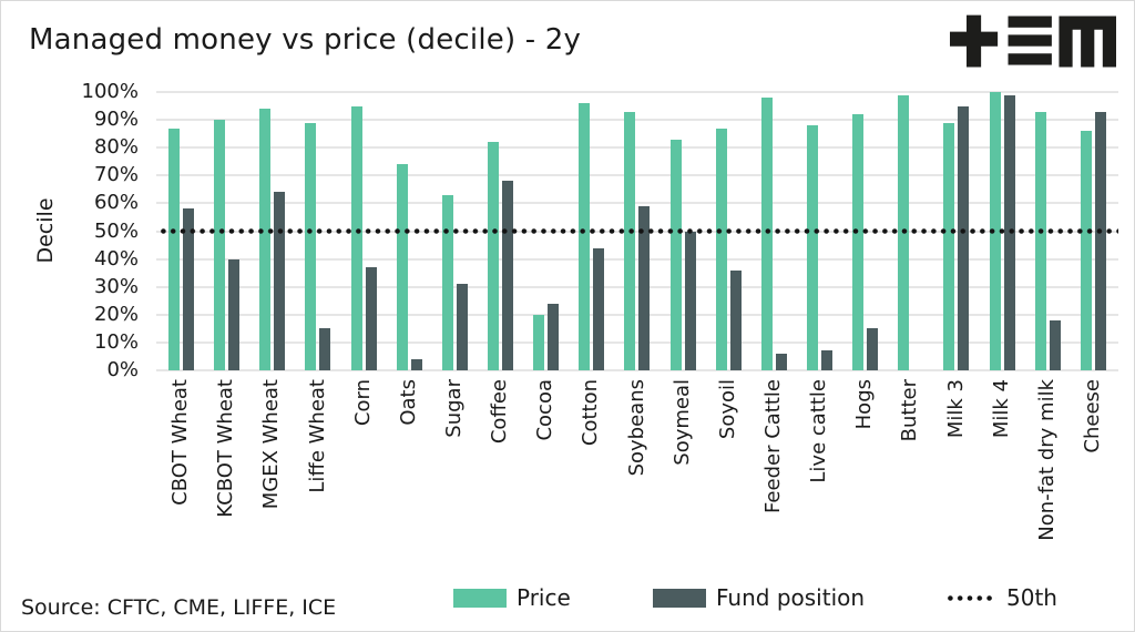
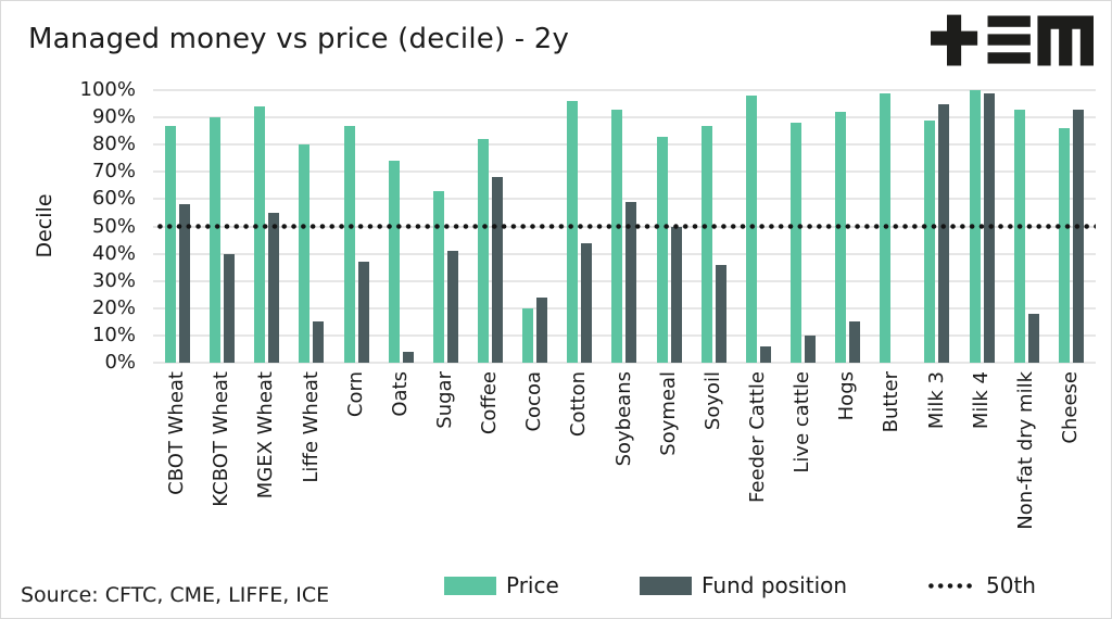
Fund position/MGEX Wheat: 64% -> 55%
Price/Liffe Wheat: 89% -> 80%
Price/Corn: 95% -> 87%
Fund position/Sugar: 31% -> 41%
Fund position/Live cattle: 7% -> 10%
